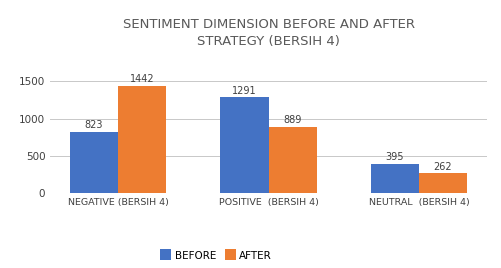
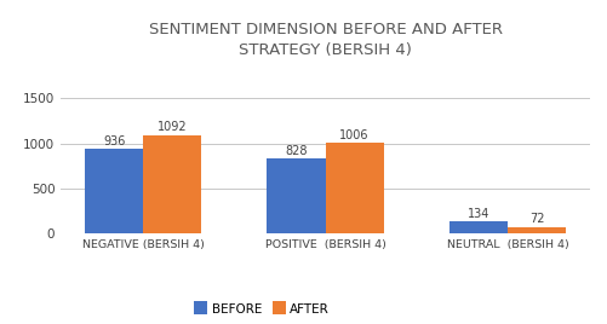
BEFORE/NEGATIVE (BERSIH 4): 823 -> 936
AFTER/NEGATIVE (BERSIH 4): 1442 -> 1092
BEFORE/POSITIVE (BERSIH 4): 1291 -> 828
AFTER/POSITIVE (BERSIH 4): 889 -> 1006
BEFORE/NEUTRAL (BERSIH 4): 395 -> 134
AFTER/NEUTRAL (BERSIH 4): 262 -> 72
